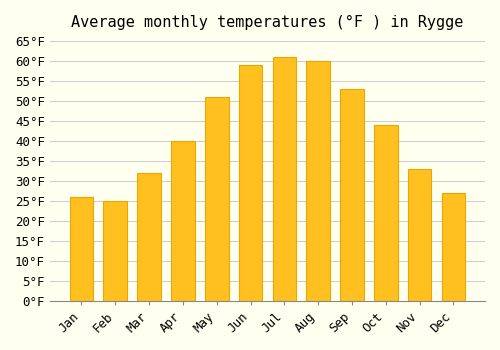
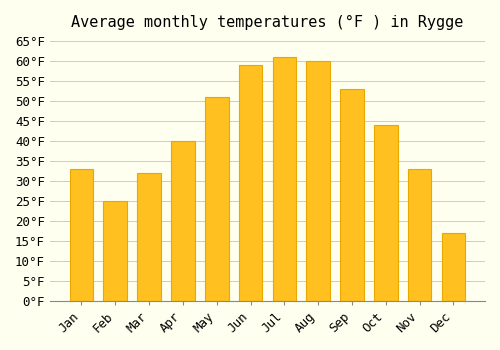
Jan: 26°F -> 33°F
Dec: 27°F -> 17°F
